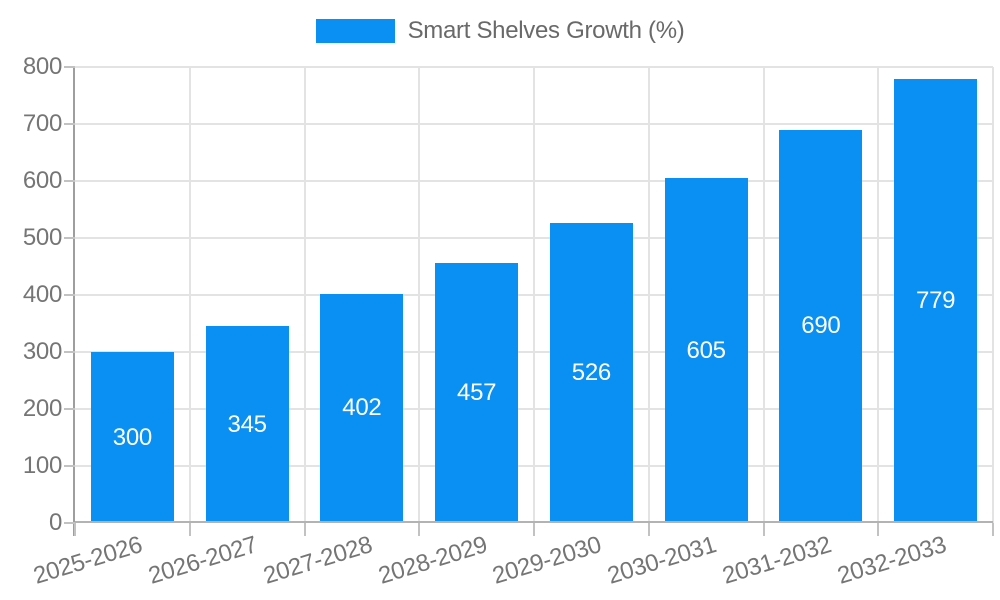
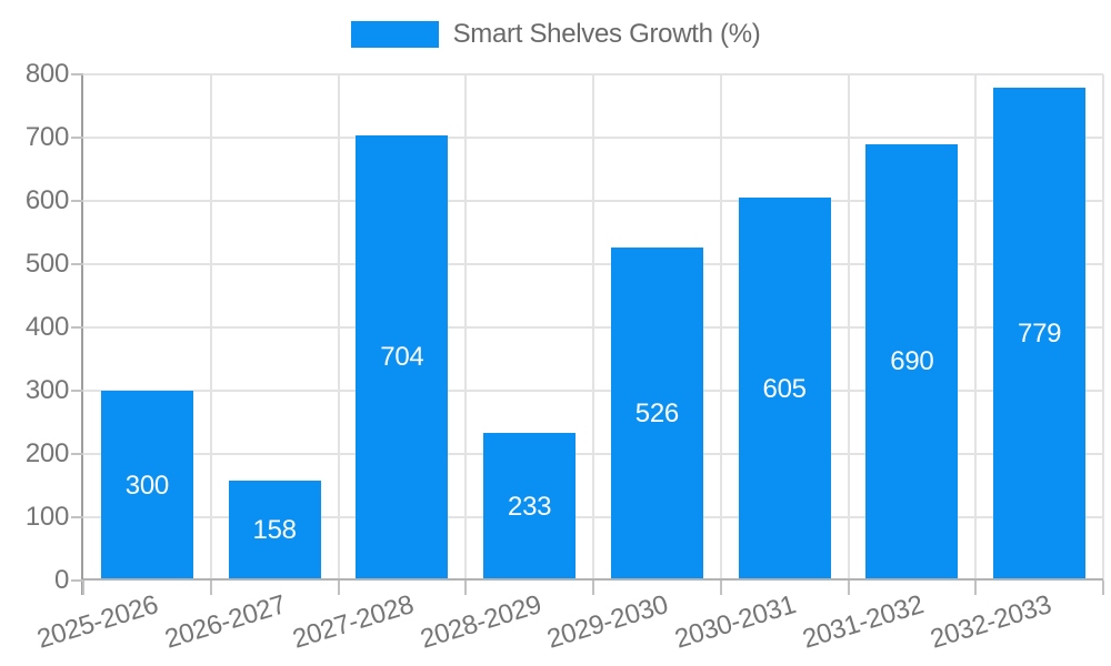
2026-2027: 345 -> 158
2027-2028: 402 -> 704
2028-2029: 457 -> 233
